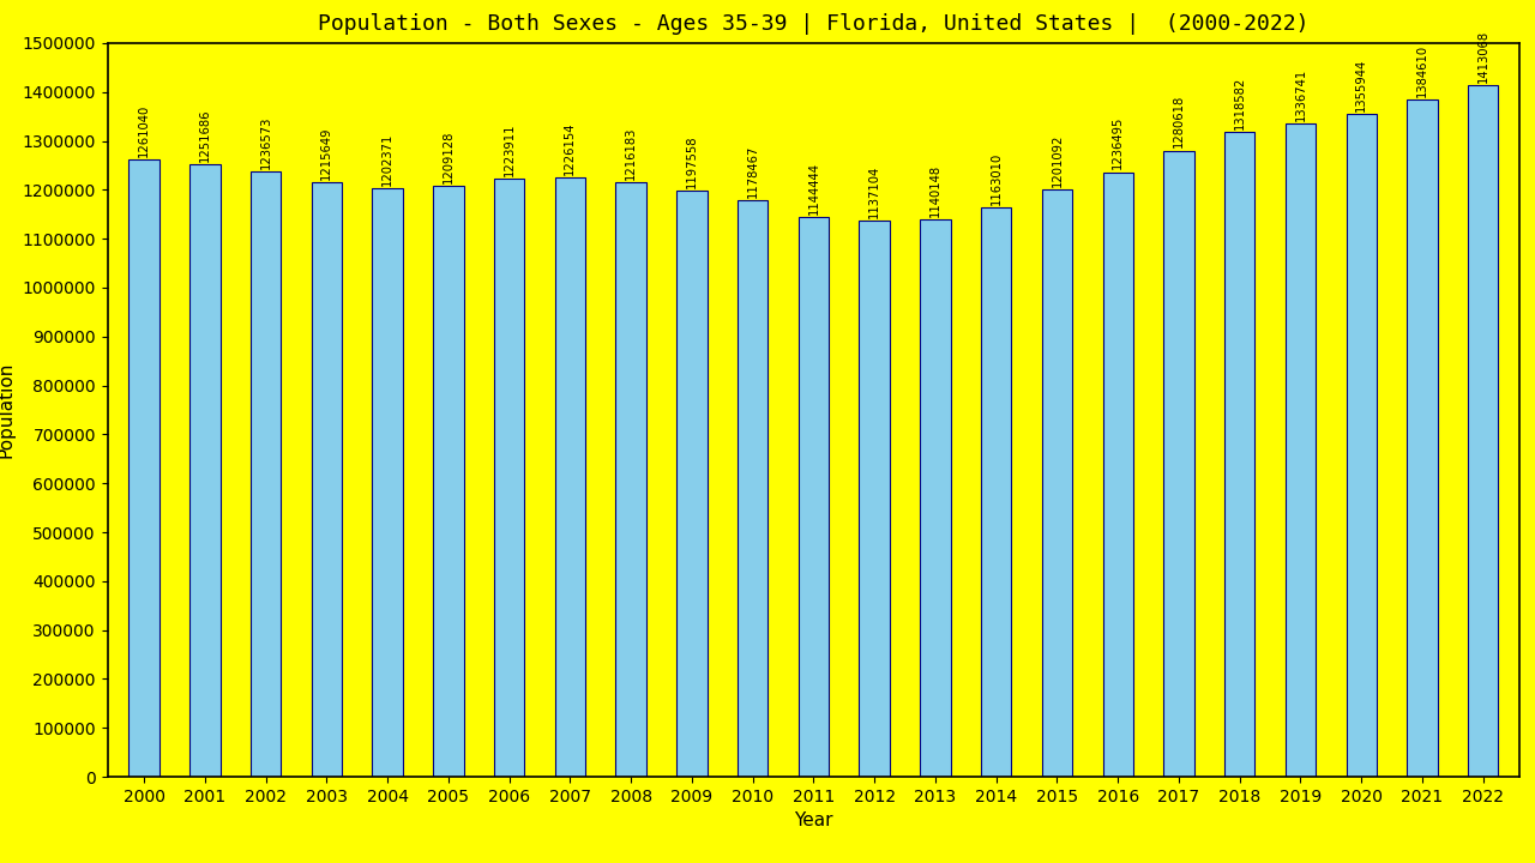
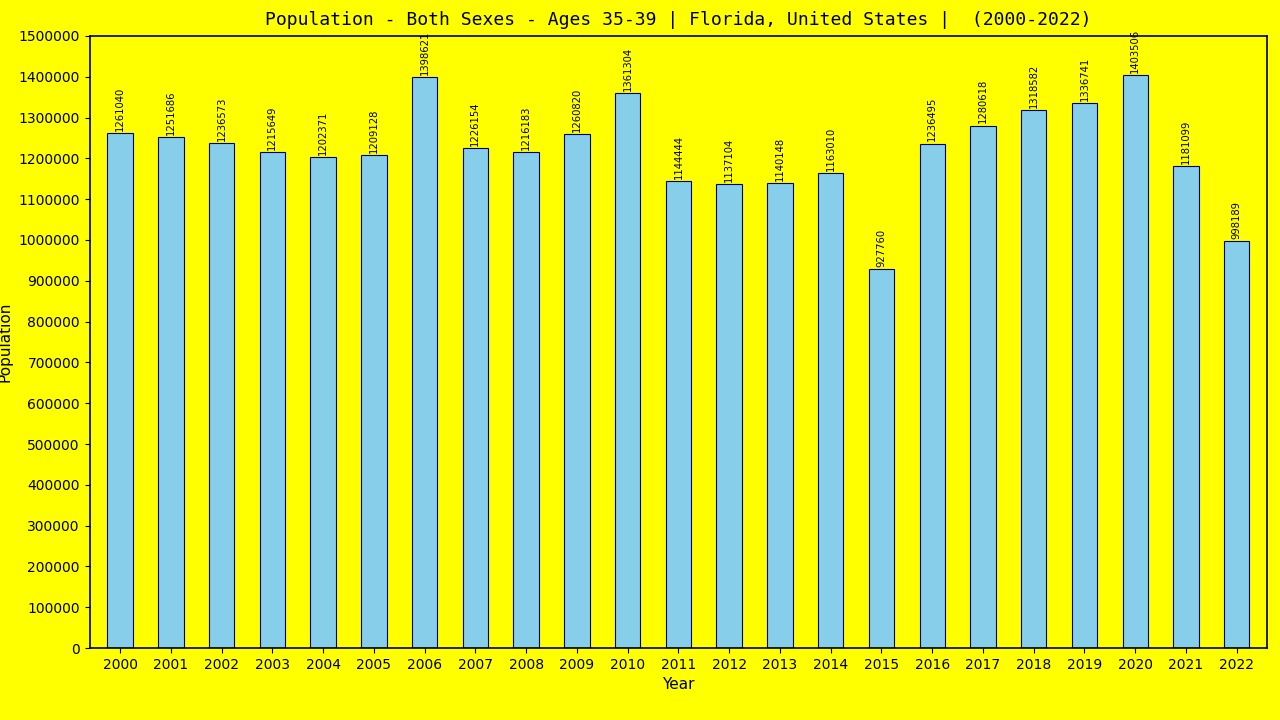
2006: 1223911 -> 1398621
2009: 1197558 -> 1260820
2010: 1178467 -> 1361304
2015: 1201092 -> 927760
2020: 1355944 -> 1403506
2021: 1384610 -> 1181099
2022: 1413068 -> 998189
